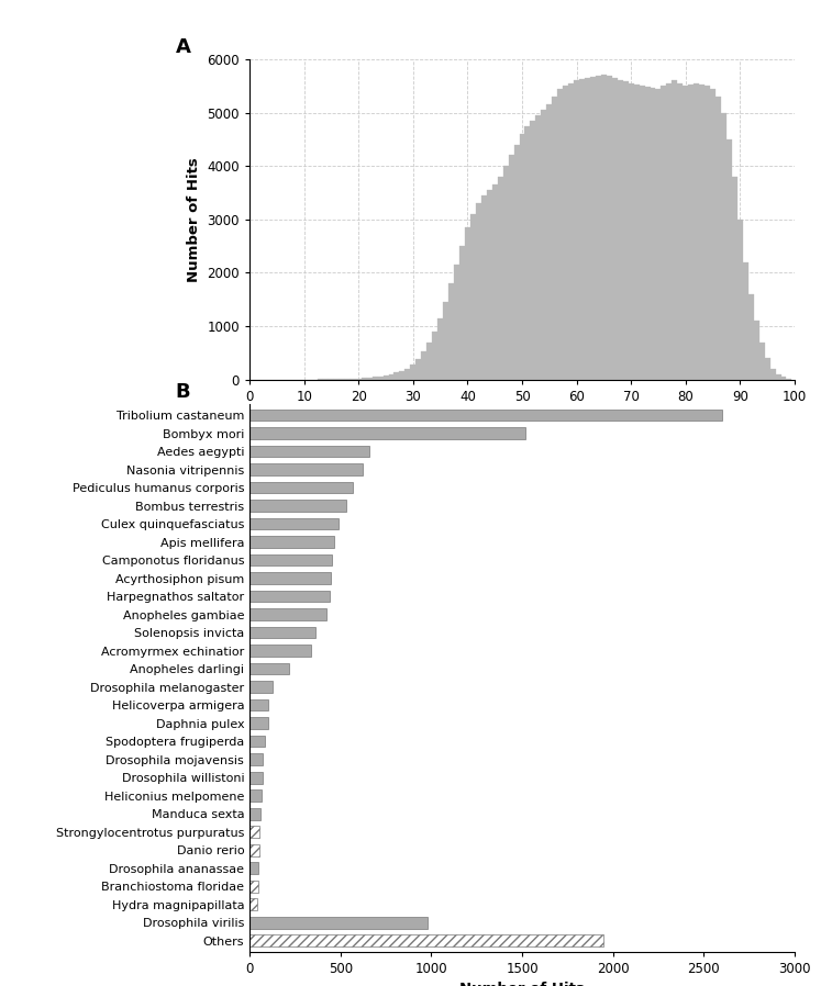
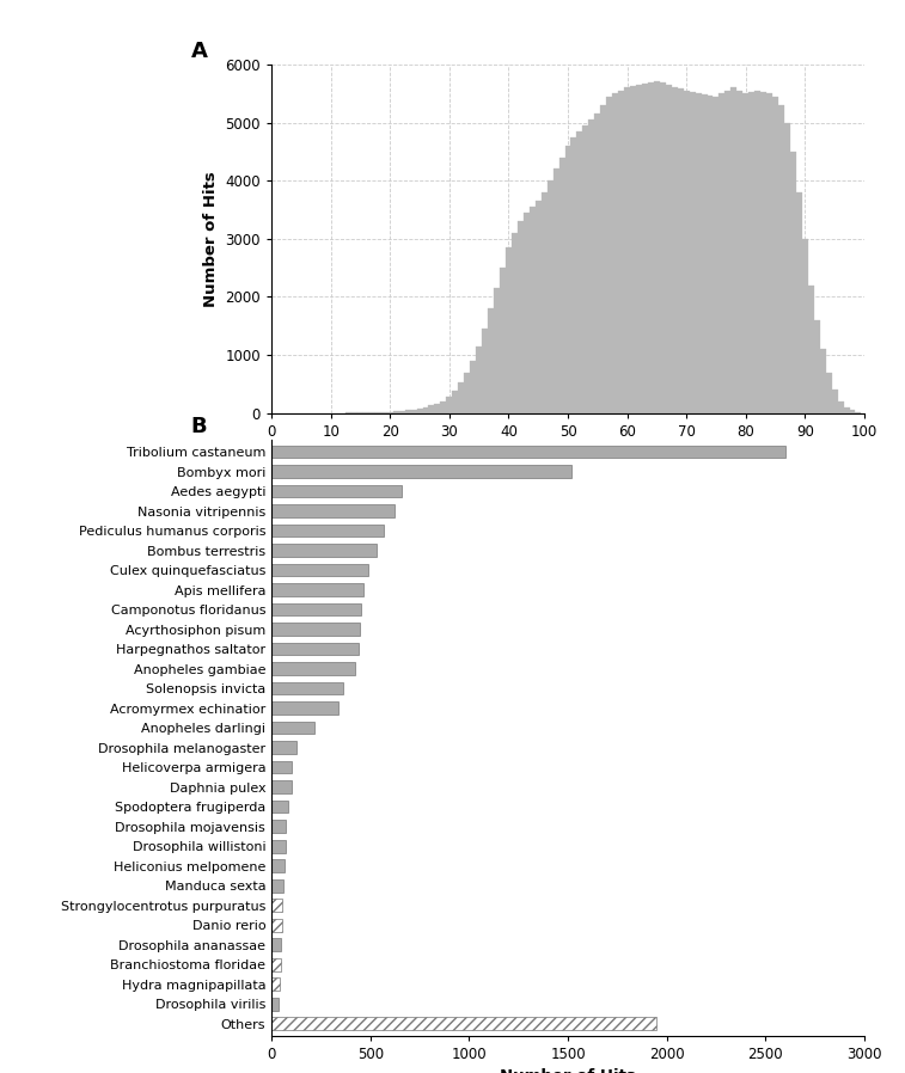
Drosophila virilis: 980 -> 40
